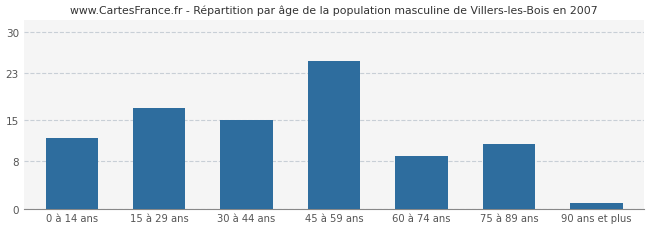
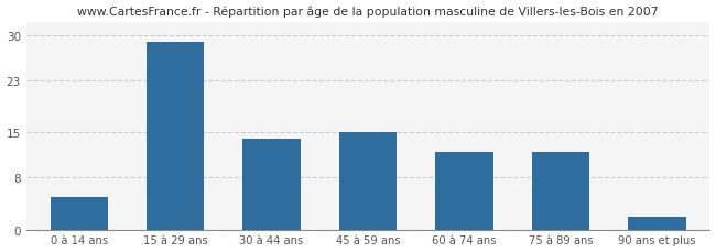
0 à 14 ans: 12 -> 5
15 à 29 ans: 17 -> 29
30 à 44 ans: 15 -> 14
45 à 59 ans: 25 -> 15
60 à 74 ans: 9 -> 12
75 à 89 ans: 11 -> 12
90 ans et plus: 1 -> 2
